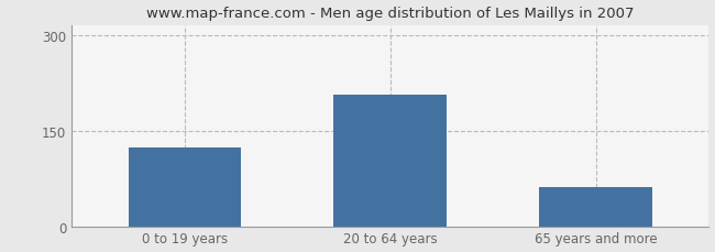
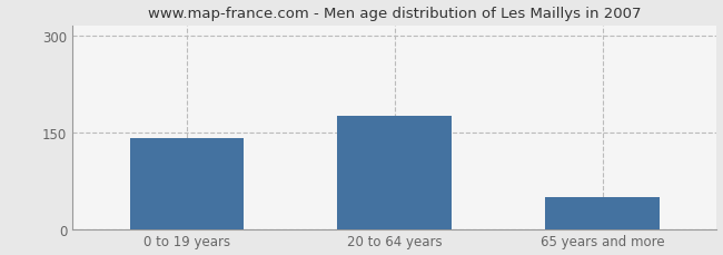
0 to 19 years: 124 -> 140
20 to 64 years: 206 -> 175
65 years and more: 62 -> 50
